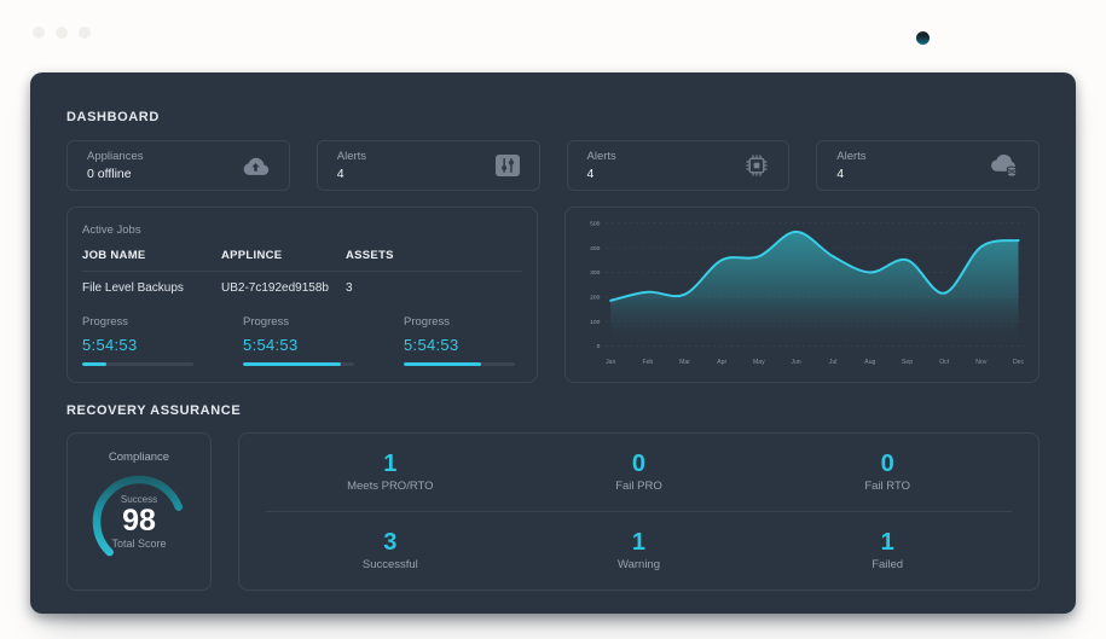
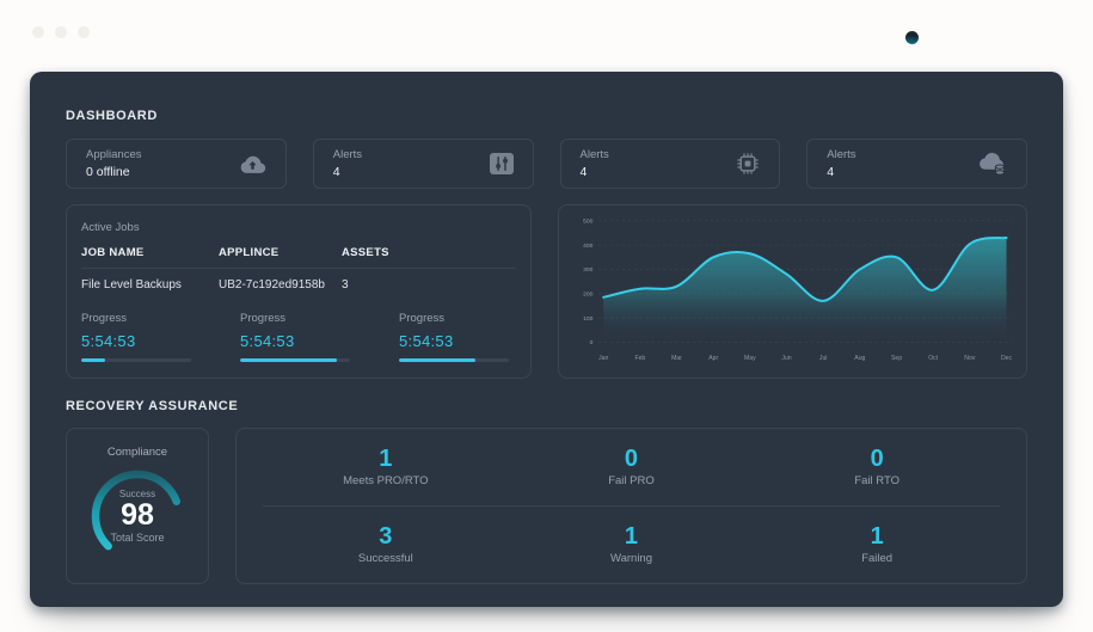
Mar: 210 -> 230
Jun: 460 -> 280
Jul: 360 -> 170
